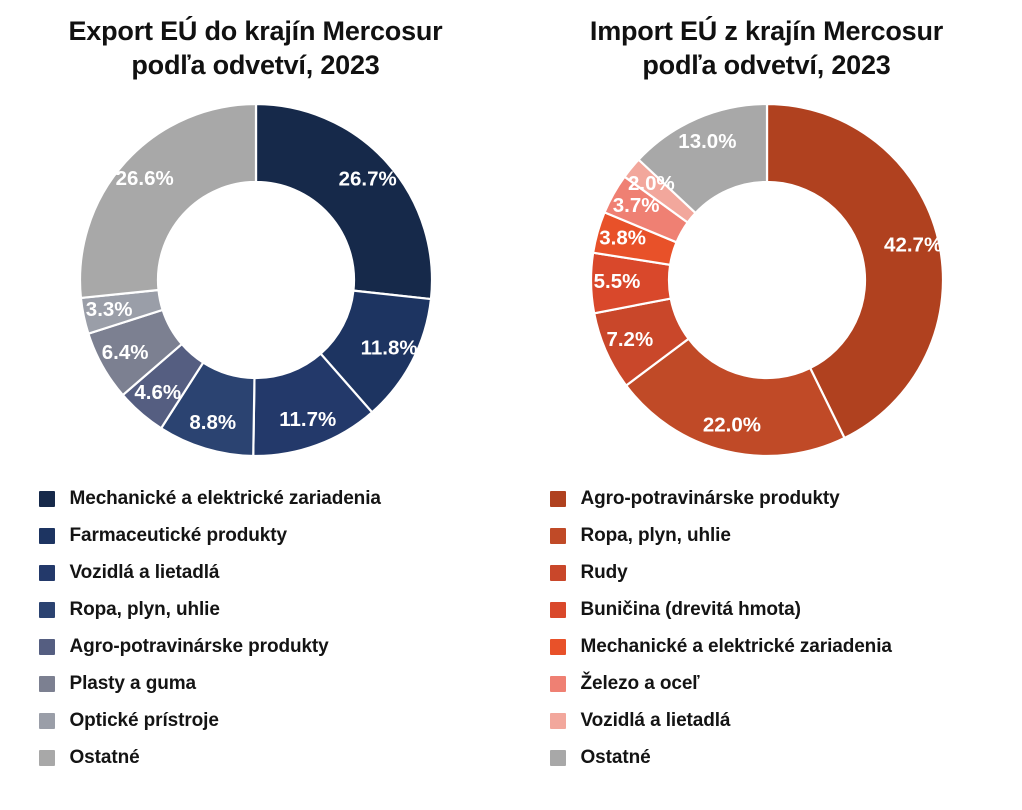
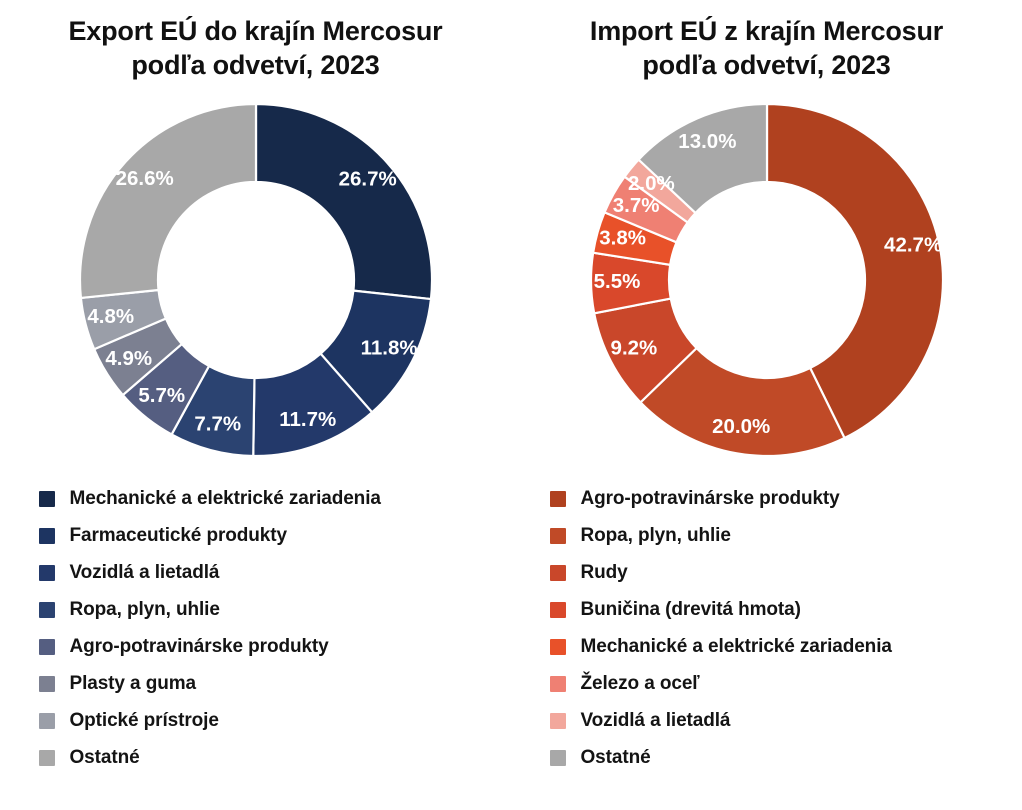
Export EÚ do krajín Mercosur podľa odvetví, 2023/Ropa, plyn, uhlie: 8.8% -> 7.7%
Export EÚ do krajín Mercosur podľa odvetví, 2023/Agro-potravinárske produkty: 4.6% -> 5.7%
Export EÚ do krajín Mercosur podľa odvetví, 2023/Plasty a guma: 6.4% -> 4.9%
Export EÚ do krajín Mercosur podľa odvetví, 2023/Optické prístroje: 3.3% -> 4.8%
Import EÚ z krajín Mercosur podľa odvetví, 2023/Ropa, plyn, uhlie: 22.0% -> 20.0%
Import EÚ z krajín Mercosur podľa odvetví, 2023/Rudy: 7.2% -> 9.2%
